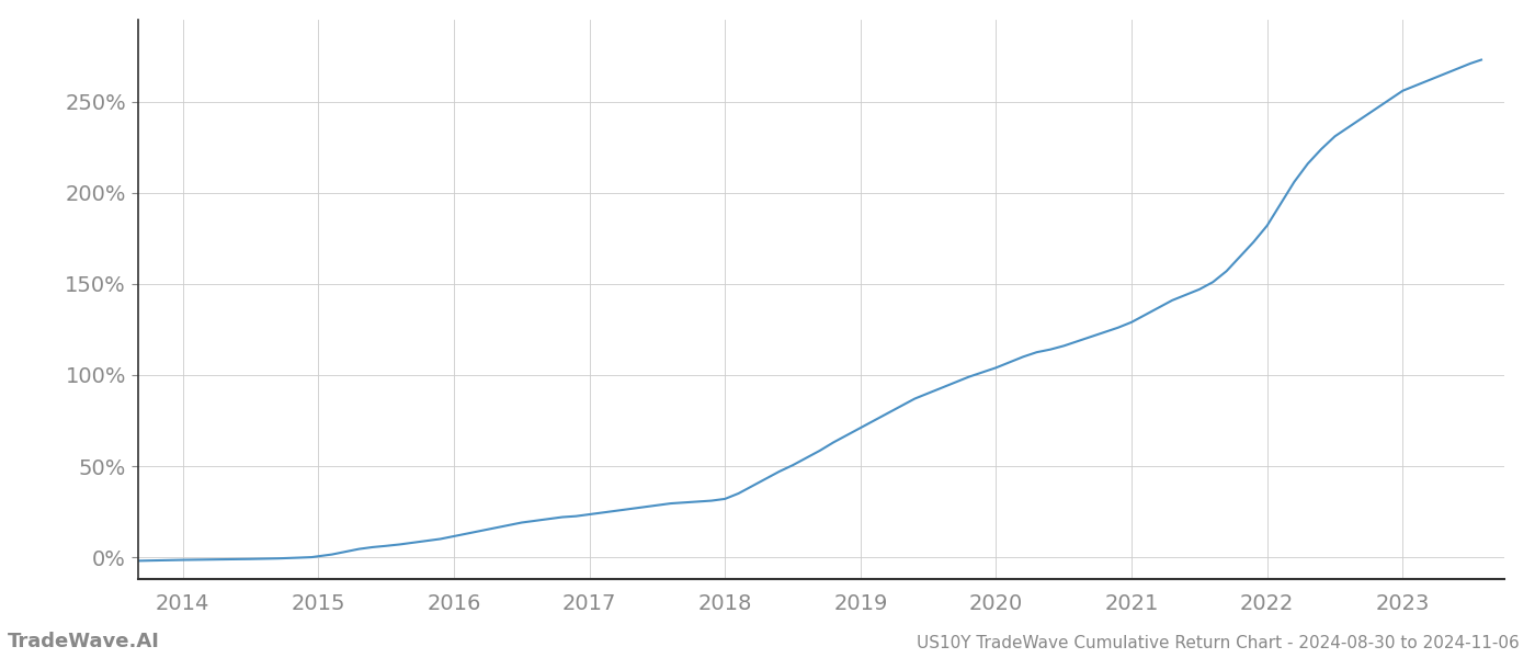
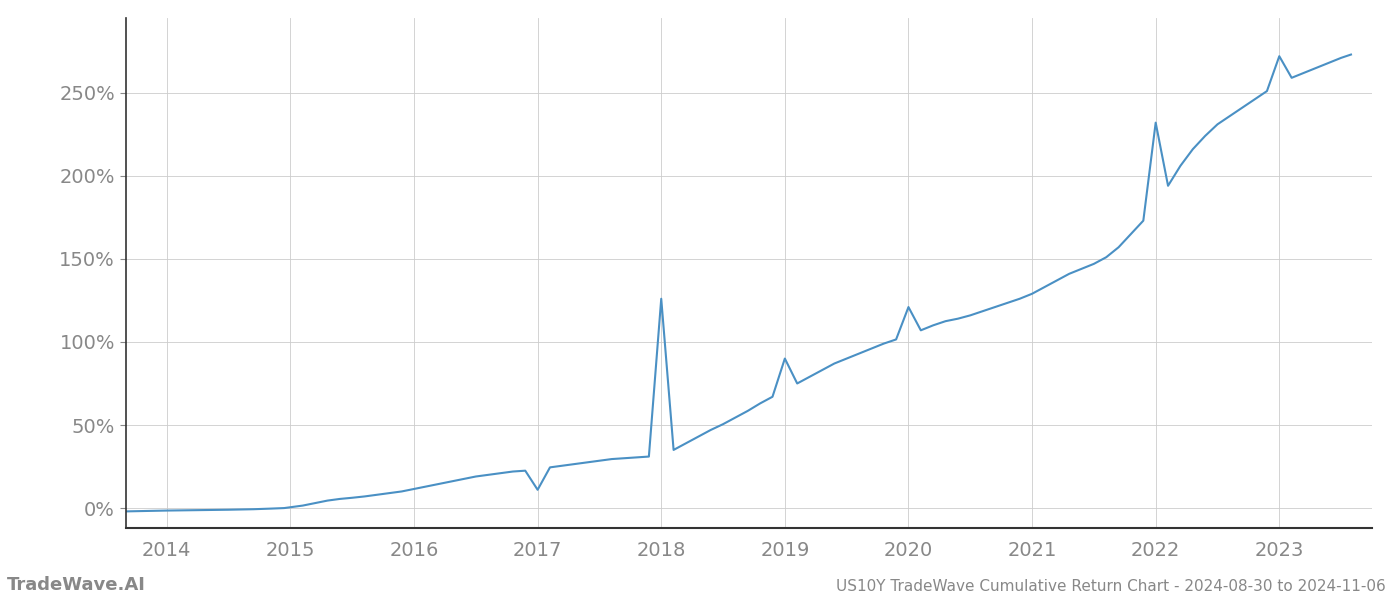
2017: 24% -> 11%
2018: 32% -> 126%
2019: 71% -> 90%
2020: 104% -> 121%
2022: 182% -> 232%
2023: 256% -> 272%
